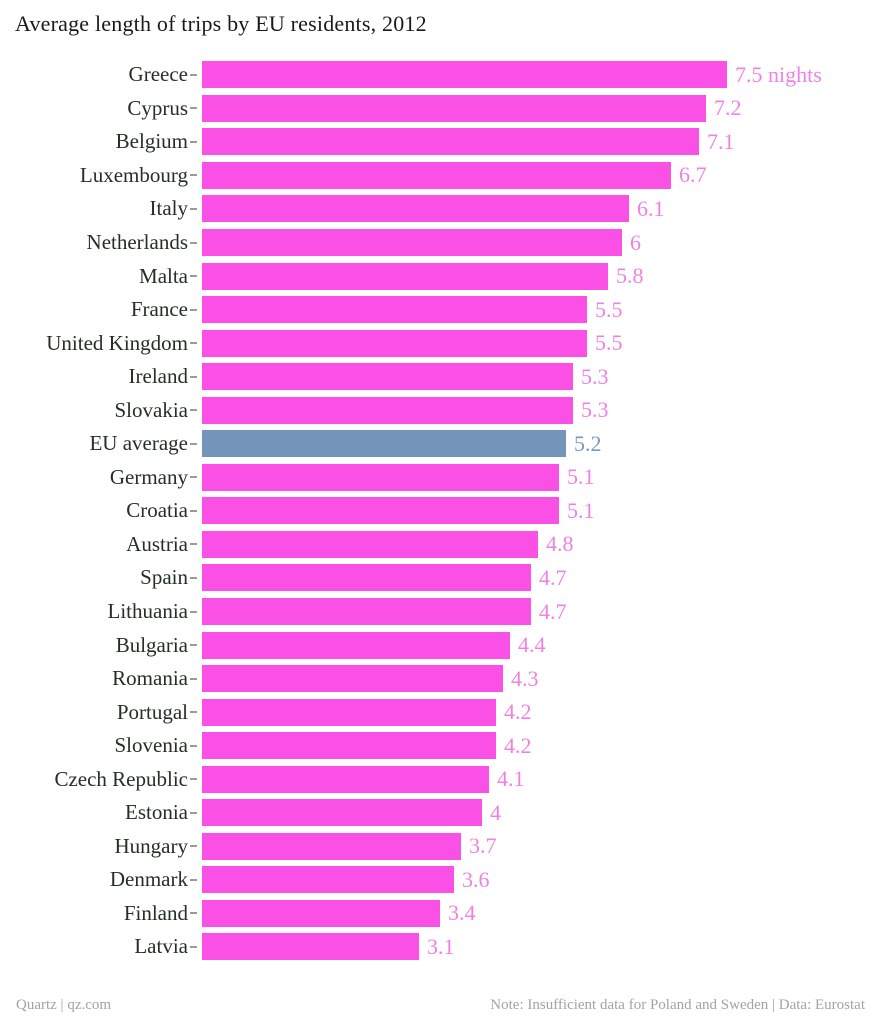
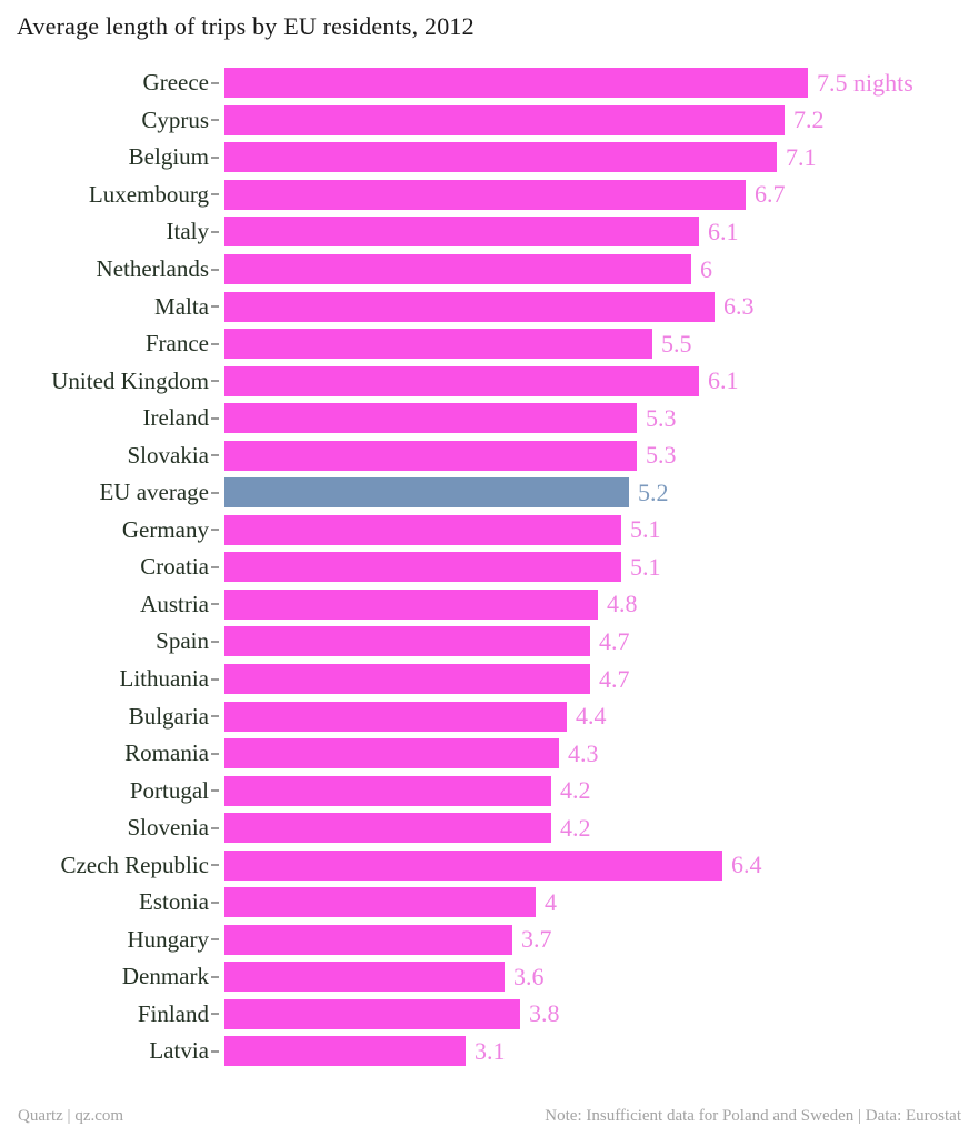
Malta: 5.8 -> 6.3
United Kingdom: 5.5 -> 6.1
Czech Republic: 4.1 -> 6.4
Finland: 3.4 -> 3.8
